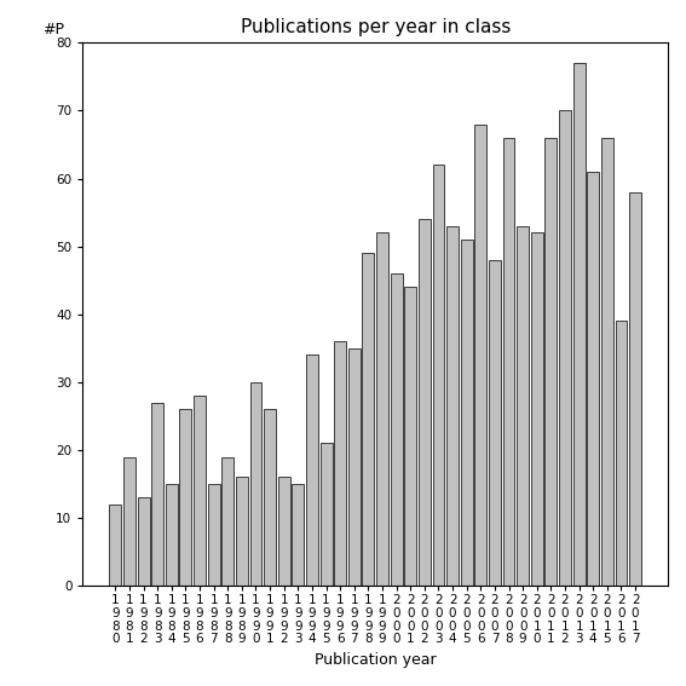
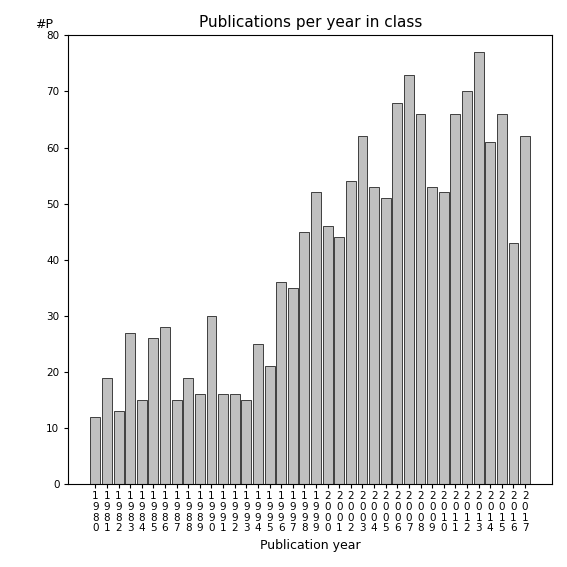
1 9 9 1: 26 -> 16
1 9 9 4: 34 -> 25
1 9 9 8: 49 -> 45
2 0 0 7: 48 -> 73
2 0 1 6: 39 -> 43
2 0 1 7: 58 -> 62
